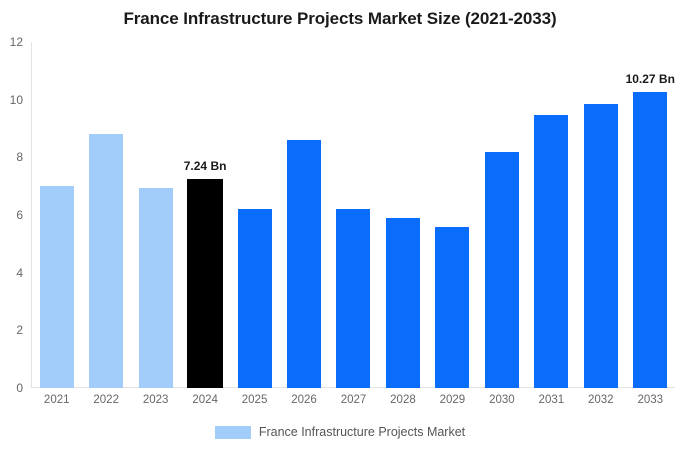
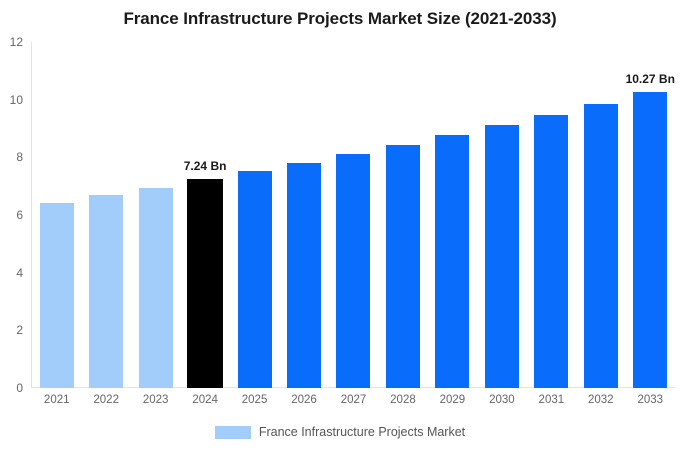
2021: 7.0 -> 6.4
2022: 8.8 -> 6.7
2025: 6.2 -> 7.5
2026: 8.6 -> 7.8
2027: 6.2 -> 8.1
2028: 5.9 -> 8.4
2029: 5.6 -> 8.8
2030: 8.2 -> 9.1
